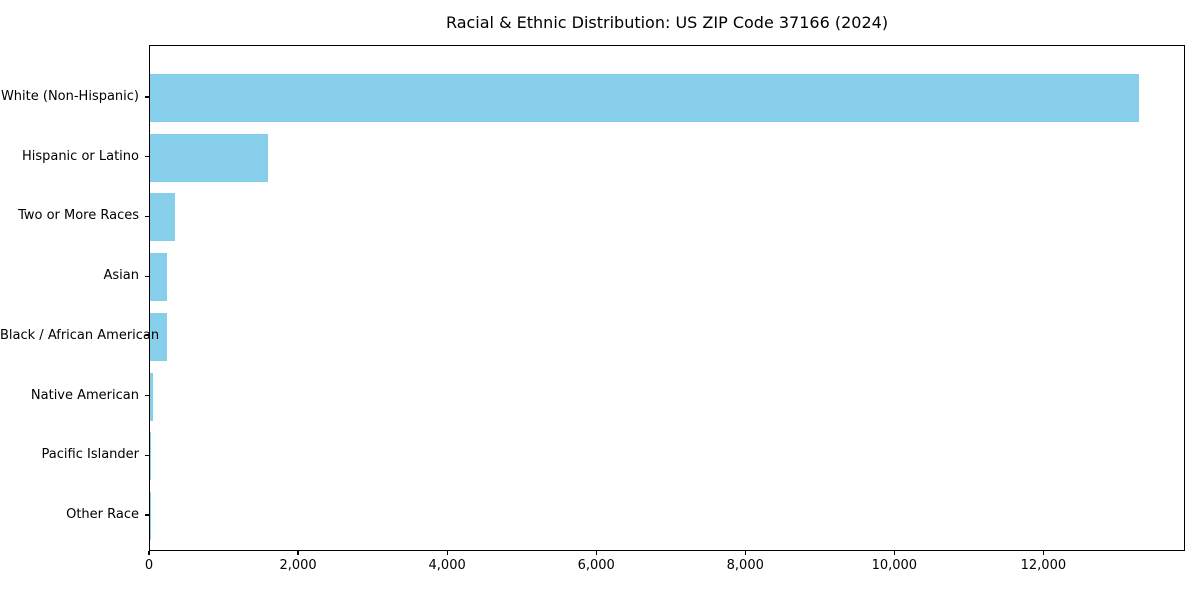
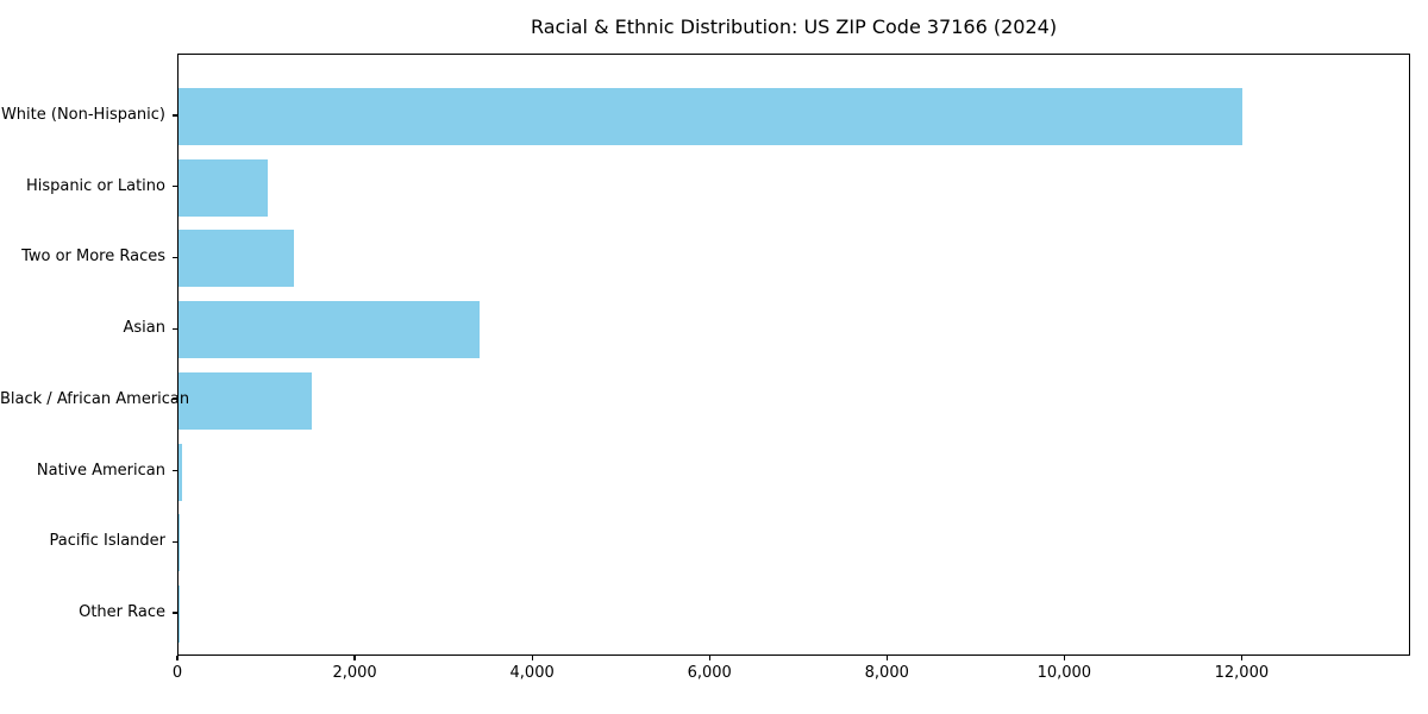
White (Non-Hispanic): 13300 -> 12000
Hispanic or Latino: 1600 -> 1000
Two or More Races: 300 -> 1300
Asian: 200 -> 3400
Black / African American: 200 -> 1500
